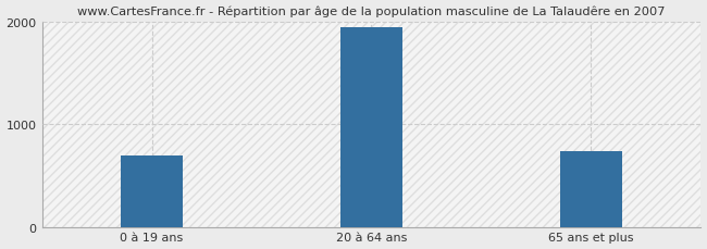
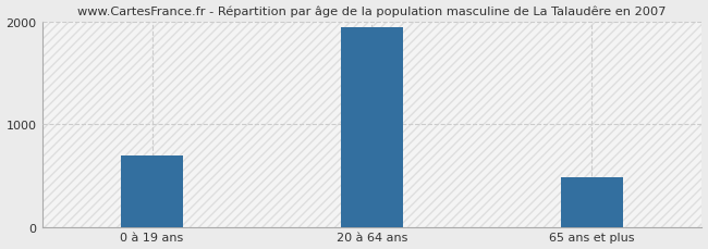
65 ans et plus: 740 -> 480
